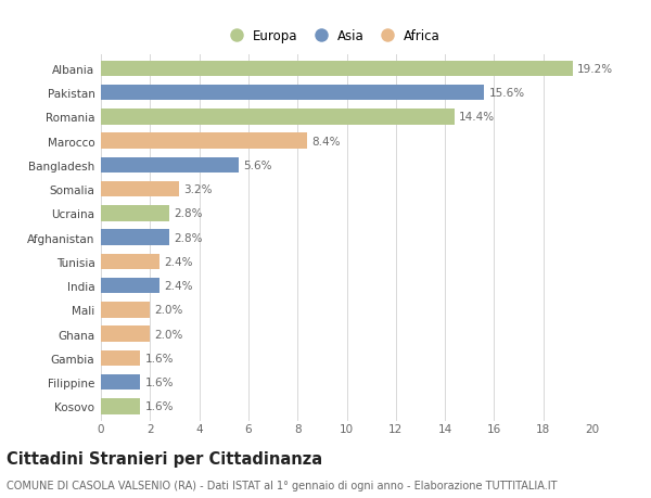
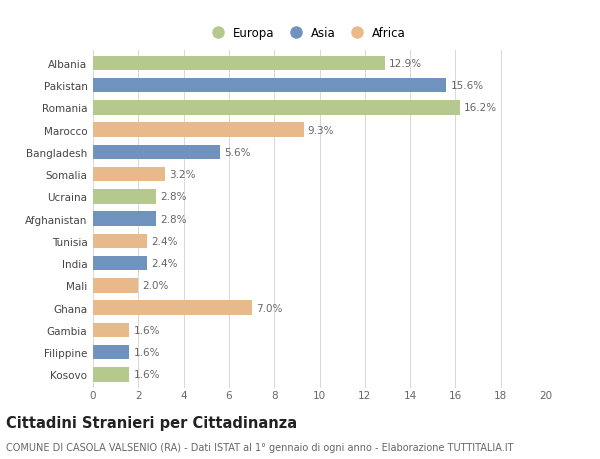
Albania: 19.2% -> 12.9%
Romania: 14.4% -> 16.2%
Marocco: 8.4% -> 9.3%
Ghana: 2.0% -> 7.0%
